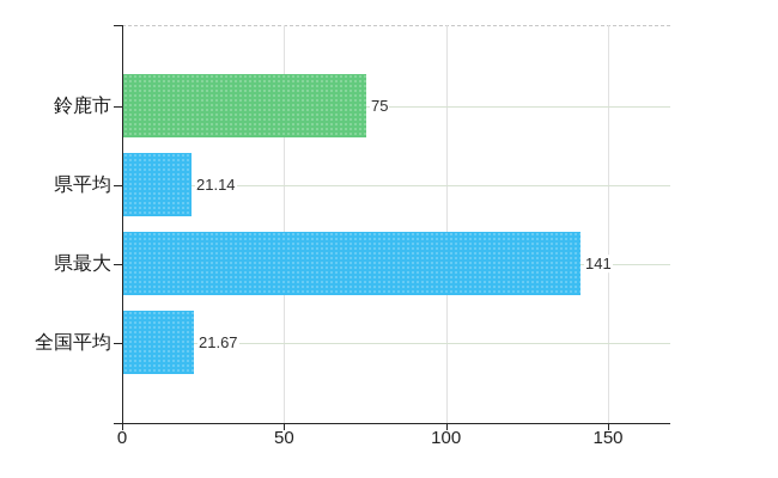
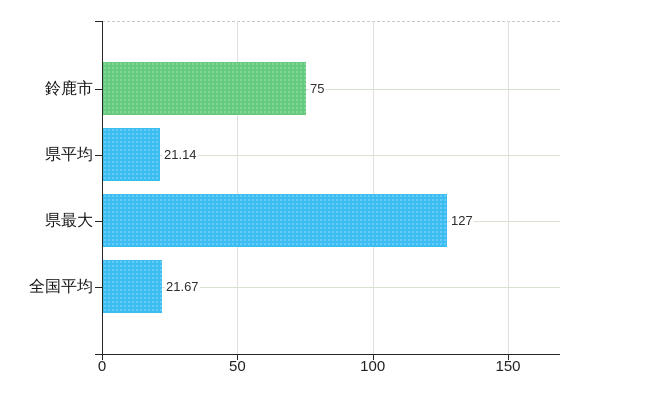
県最大: 141 -> 127
